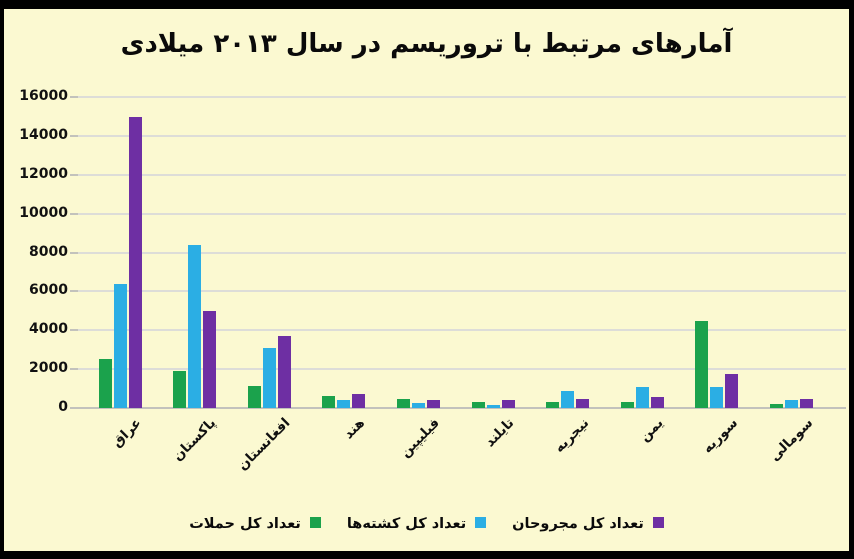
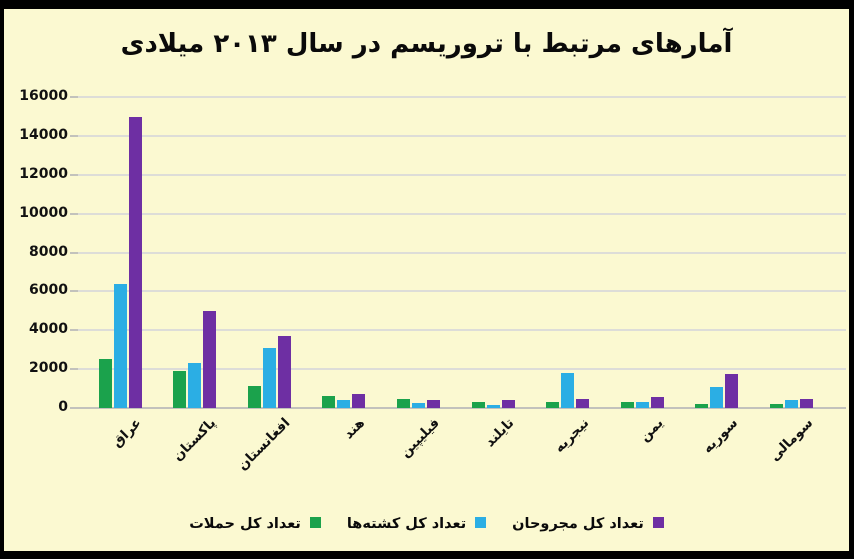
تعداد کل کشته‌ها/پاکستان: 8400 -> 2300
تعداد کل کشته‌ها/نیجریه: 900 -> 1800
تعداد کل کشته‌ها/یمن: 1100 -> 300
تعداد کل حملات/سوریه: 4500 -> 200
